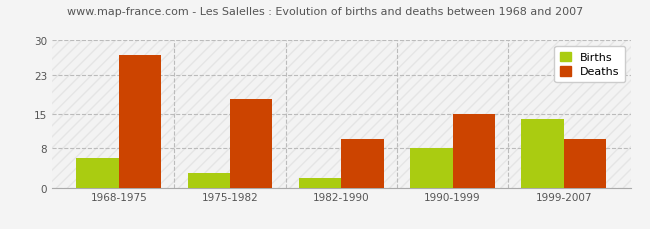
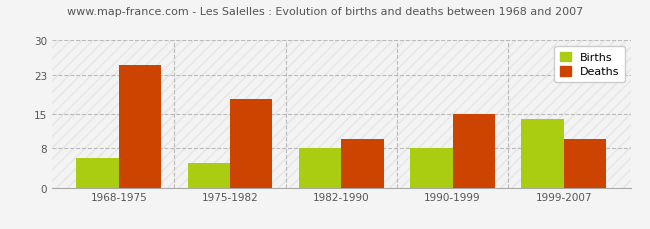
Deaths/1968-1975: 27 -> 25
Births/1975-1982: 3 -> 5
Births/1982-1990: 2 -> 8
